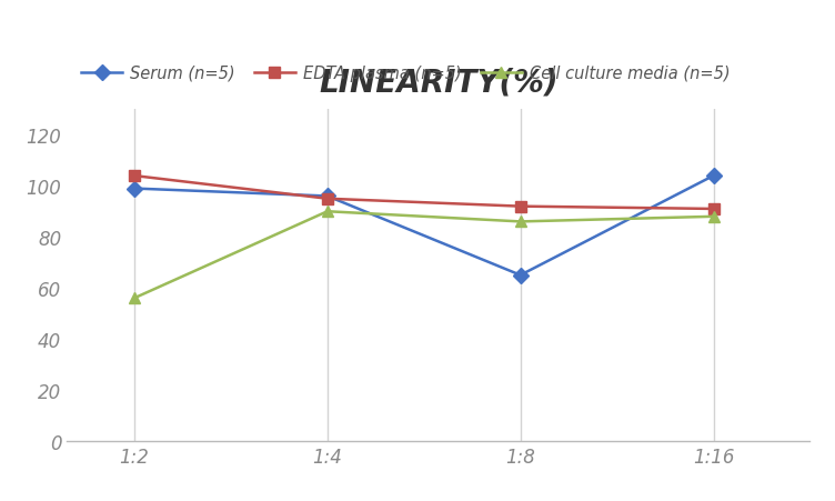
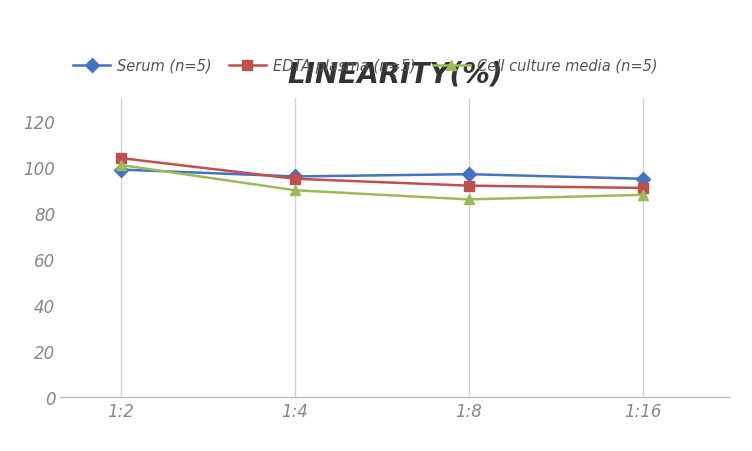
Cell culture media (n=5)/1:2: 56 -> 101
Serum (n=5)/1:8: 65 -> 97
Serum (n=5)/1:16: 104 -> 95
